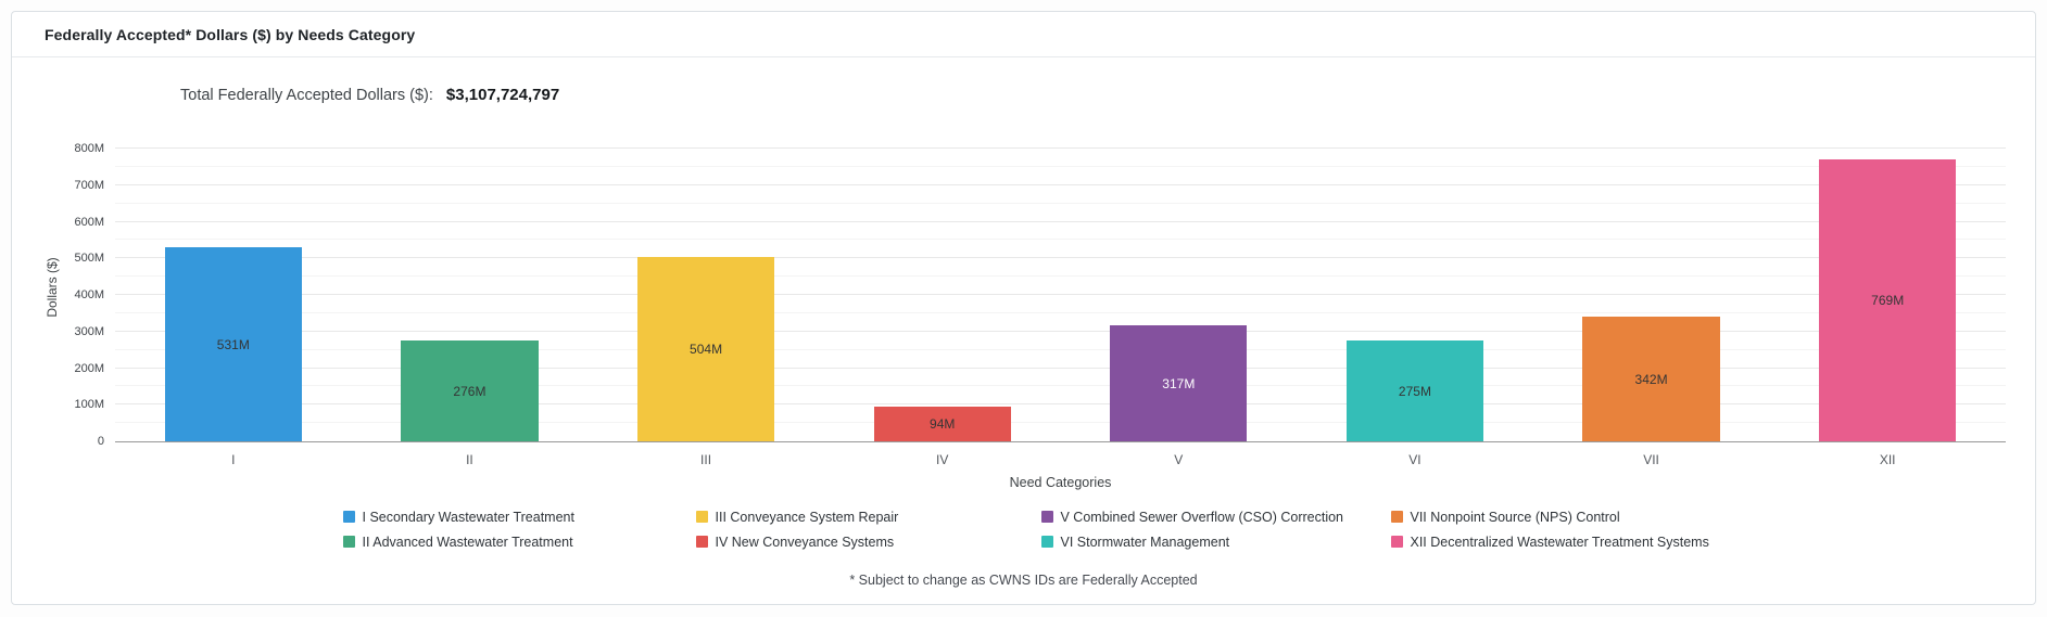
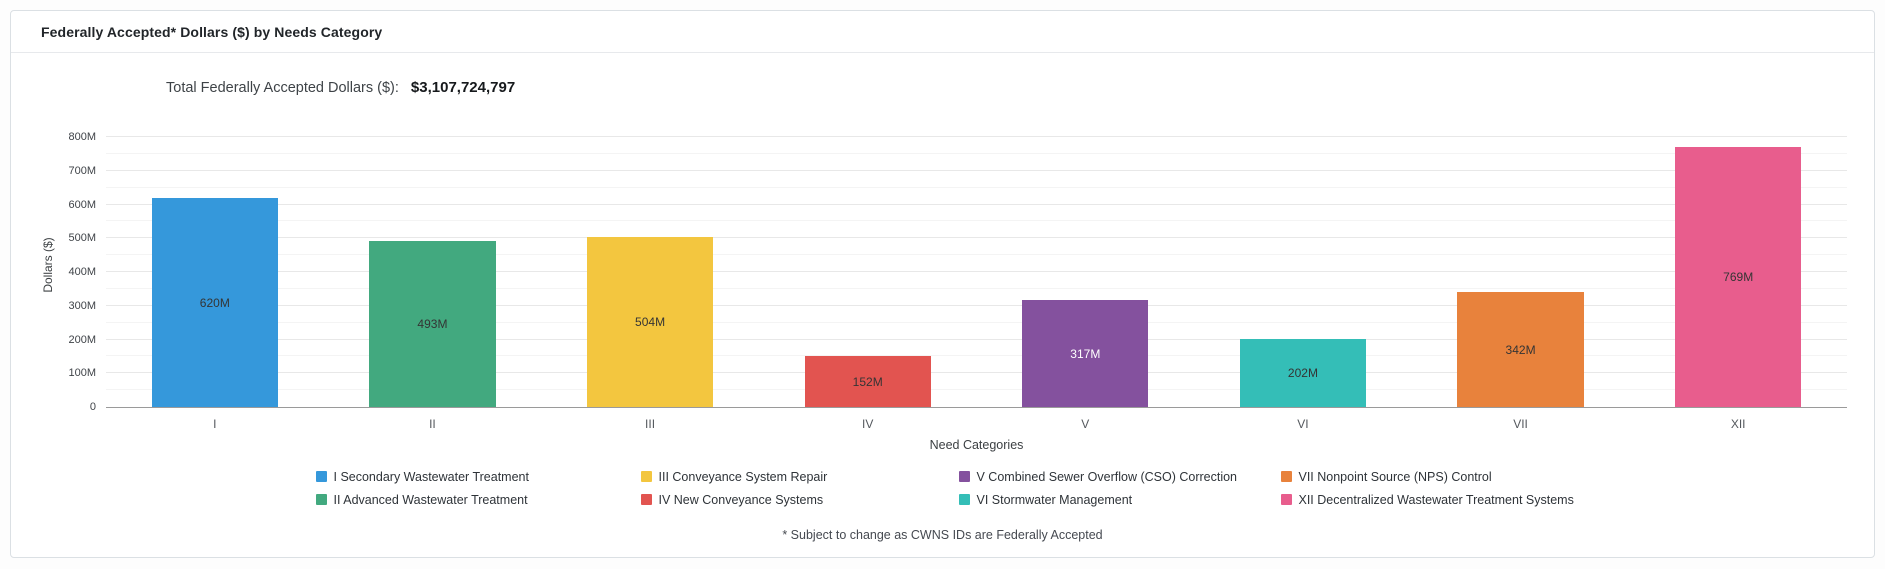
I: 531M -> 620M
II: 276M -> 493M
IV: 94M -> 152M
VI: 275M -> 202M
